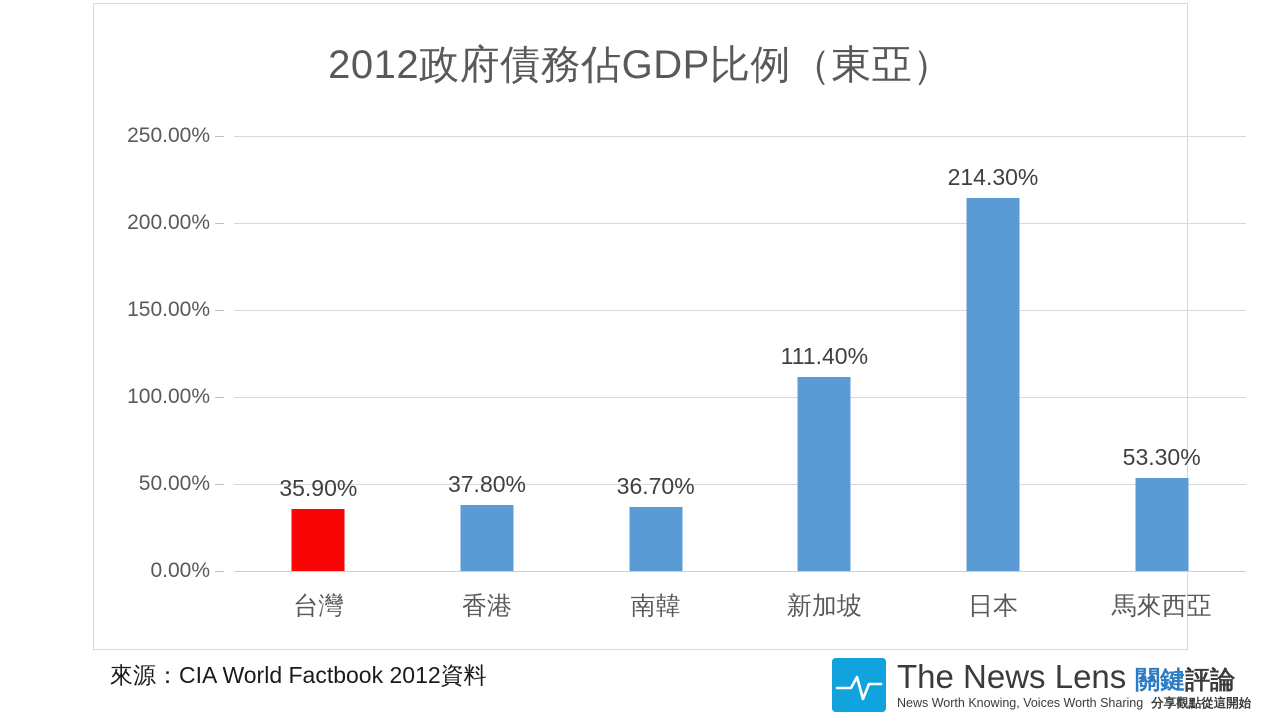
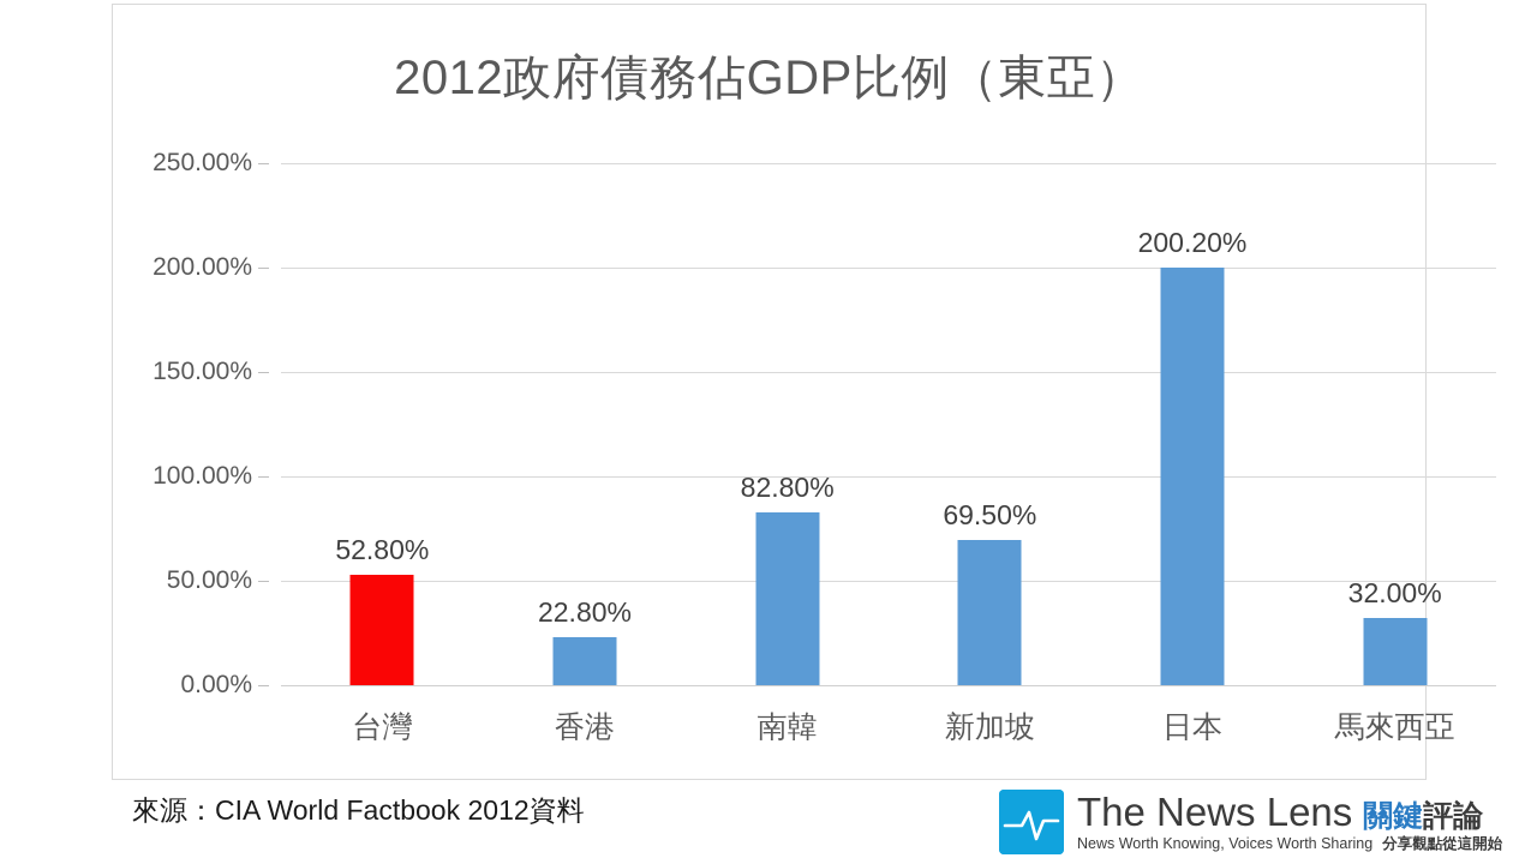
台灣: 35.90% -> 52.80%
香港: 37.80% -> 22.80%
南韓: 36.70% -> 82.80%
新加坡: 111.40% -> 69.50%
日本: 214.30% -> 200.20%
馬來西亞: 53.30% -> 32.00%
